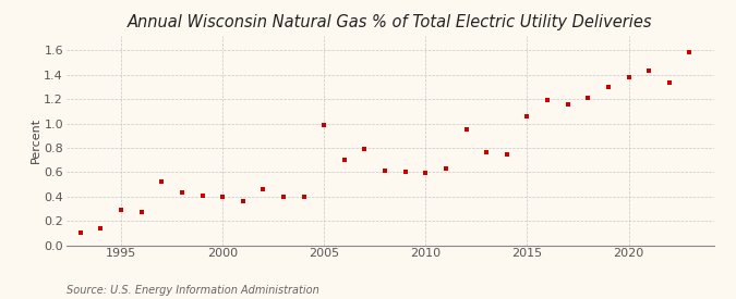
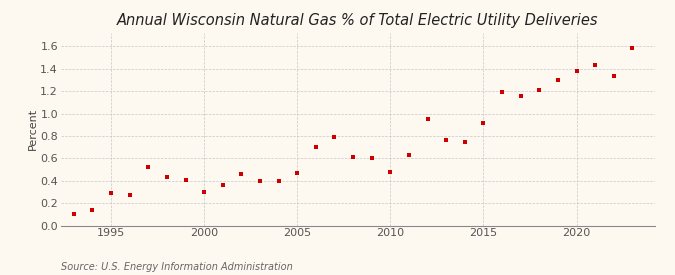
2000: 0.40 -> 0.30
2005: 0.99 -> 0.47
2010: 0.59 -> 0.48
2015: 1.06 -> 0.92
